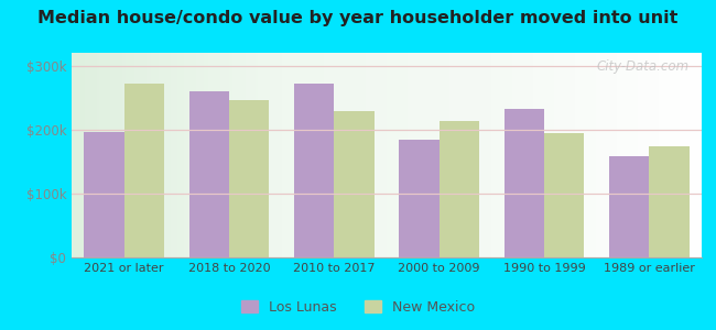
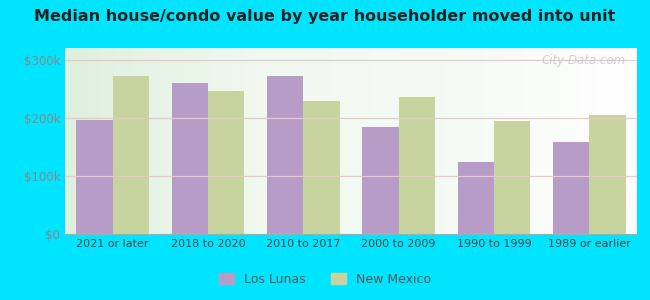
New Mexico/2000 to 2009: $213k -> $236k
Los Lunas/1990 to 1999: $232k -> $124k
New Mexico/1989 or earlier: $173k -> $204k
